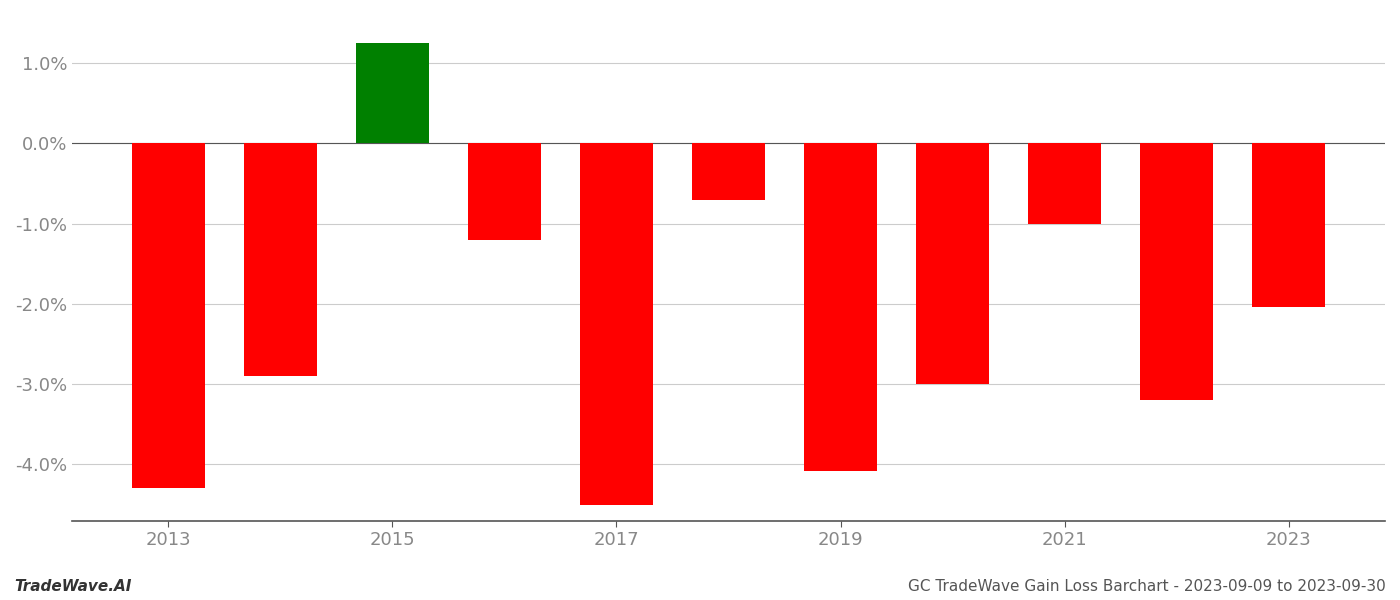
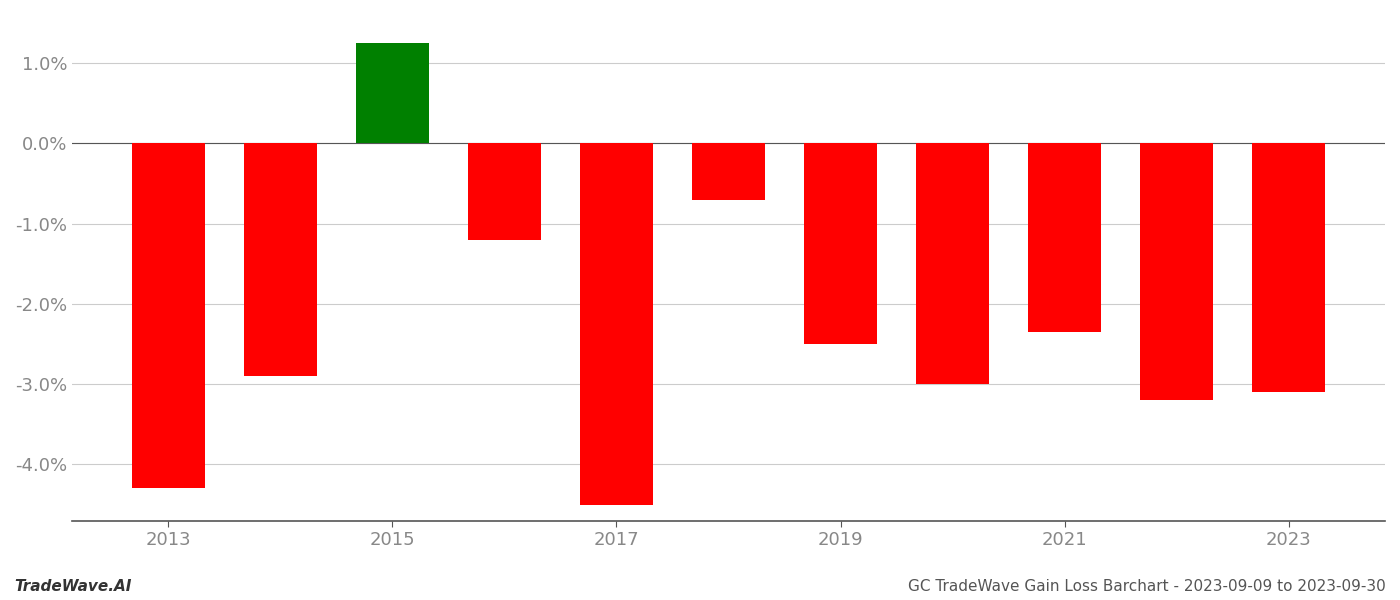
2019: -4.08% -> -2.50%
2021: -1.00% -> -2.35%
2023: -2.04% -> -3.10%
